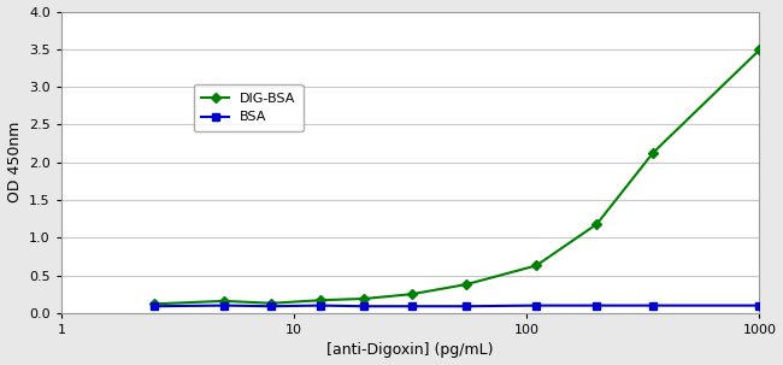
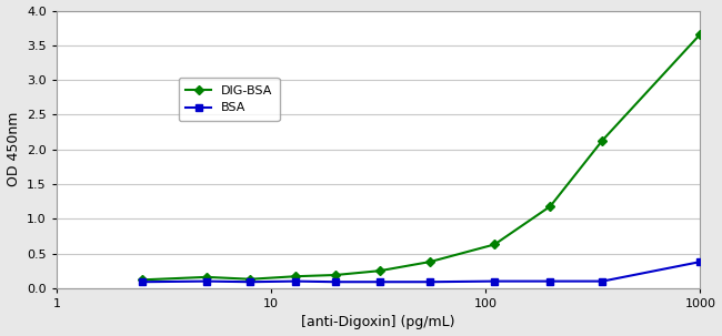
DIG-BSA/1000: 3.49 -> 3.66
BSA/1000: 0.10 -> 0.38
